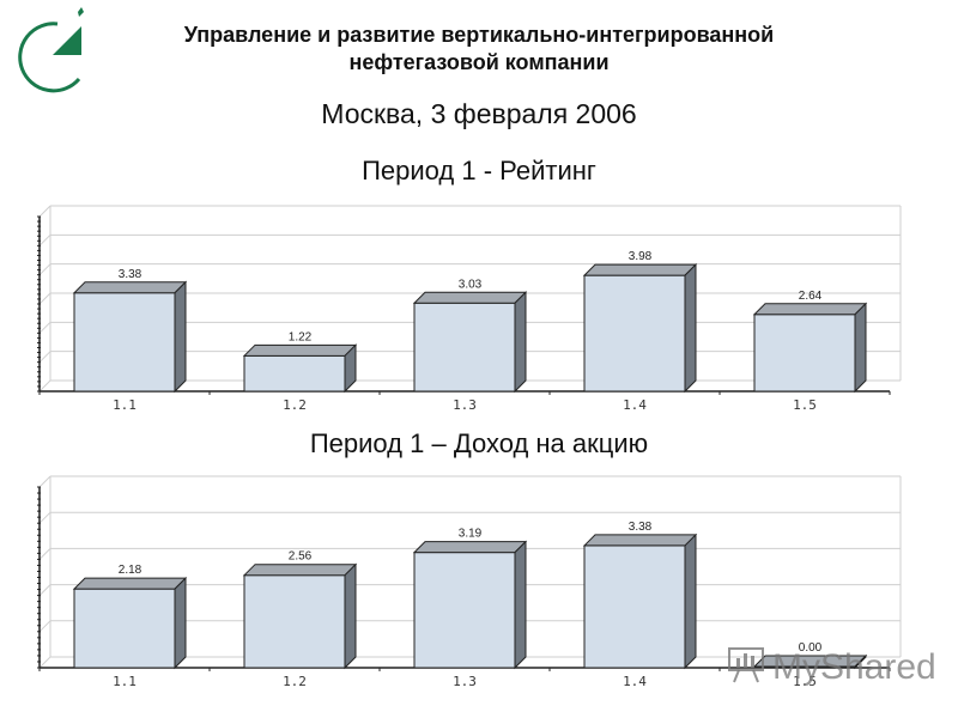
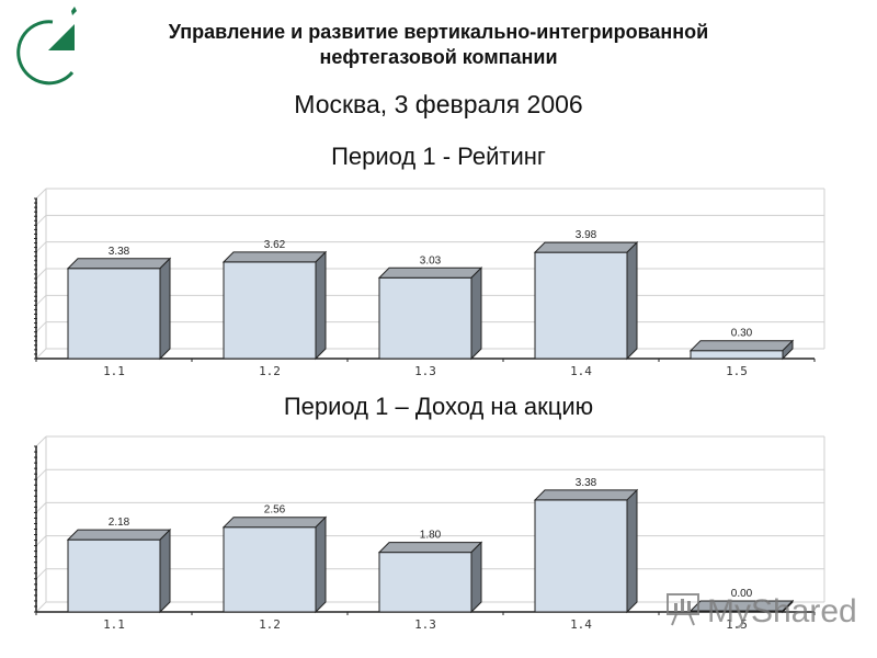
Период 1 - Рейтинг/1.2: 1.22 -> 3.62
Период 1 - Рейтинг/1.5: 2.64 -> 0.30
Период 1 – Доход на акцию/1.3: 3.19 -> 1.80
